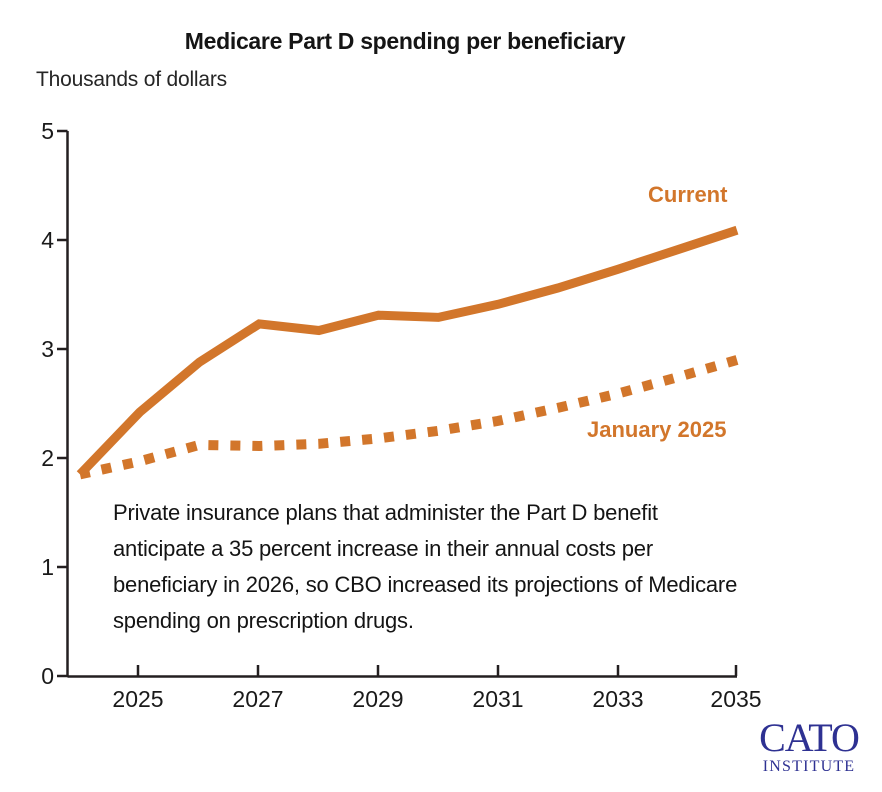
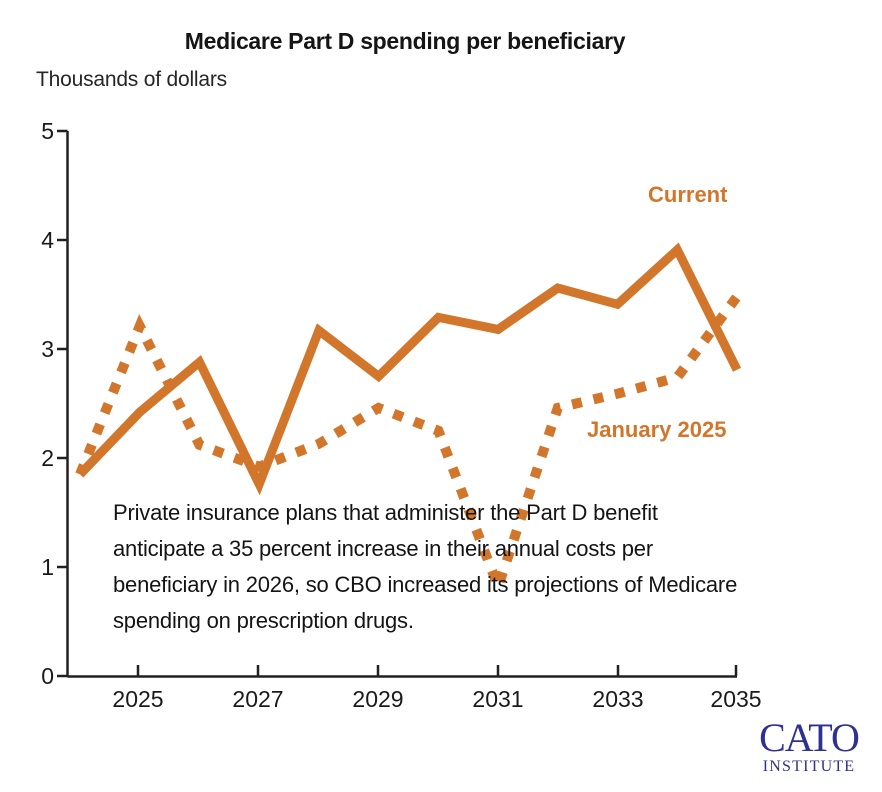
January 2025/2025: 1.97 -> 3.21
Current/2027: 3.23 -> 1.76
January 2025/2027: 2.11 -> 1.92
Current/2029: 3.31 -> 2.75
January 2025/2029: 2.18 -> 2.46
Current/2031: 3.41 -> 3.18
January 2025/2031: 2.34 -> 0.82
Current/2033: 3.73 -> 3.41
Current/2035: 4.09 -> 2.81
January 2025/2035: 2.90 -> 3.48
